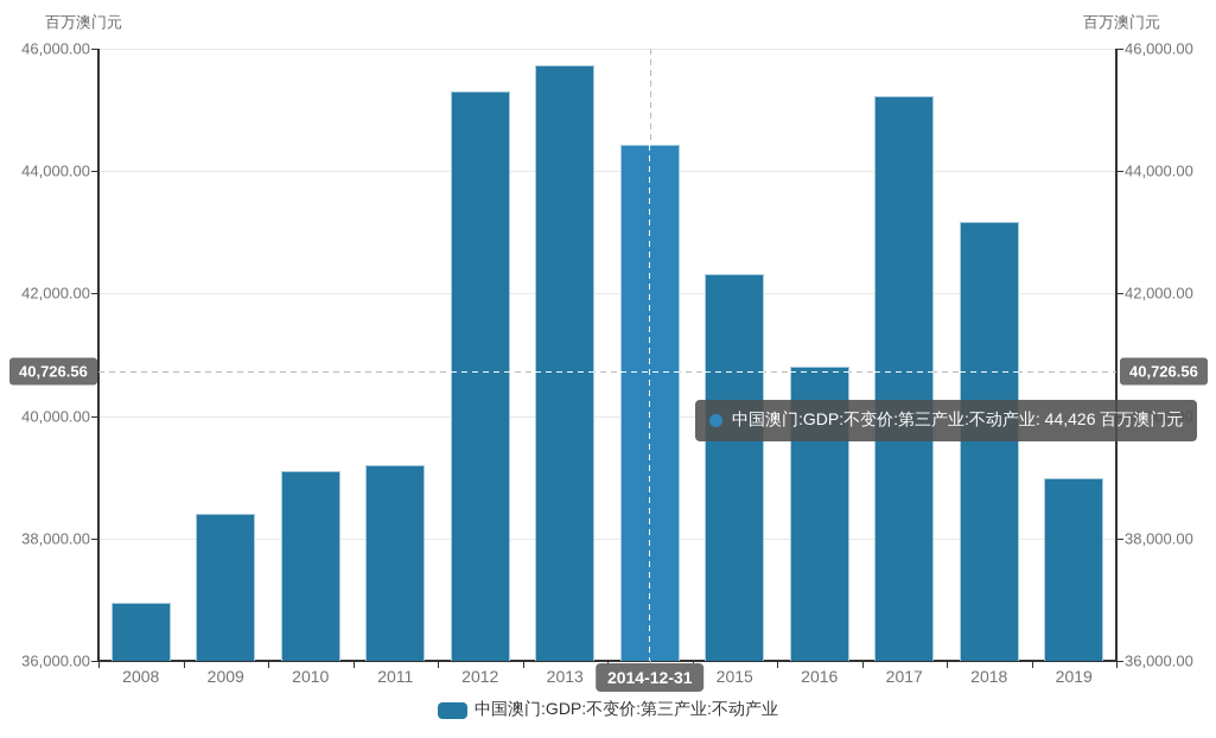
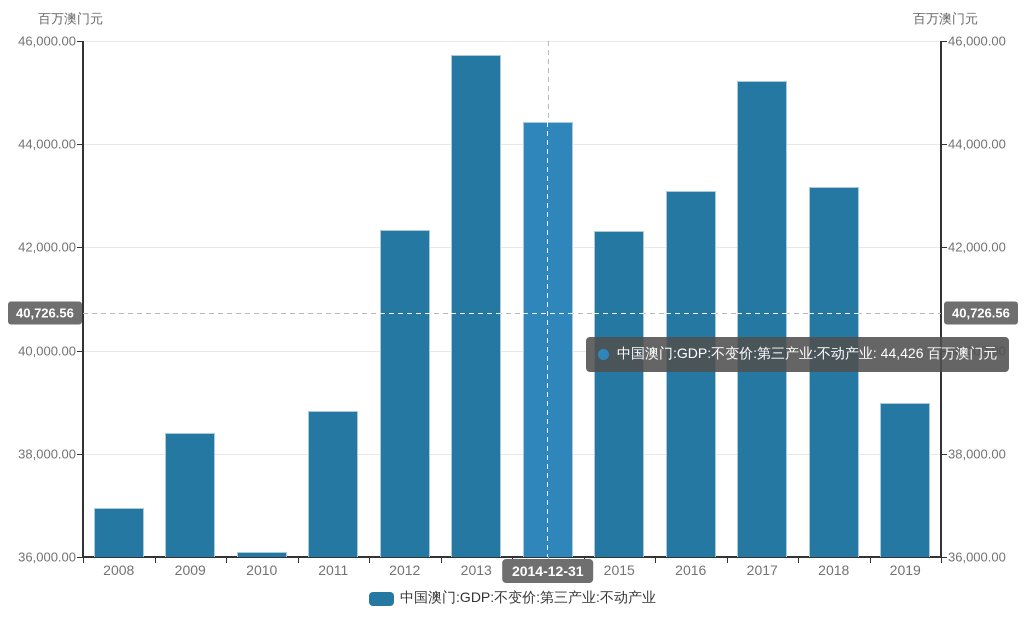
2010: 39100 -> 36100
2011: 39200 -> 38800
2012: 45300 -> 42300
2016: 40800 -> 43100
